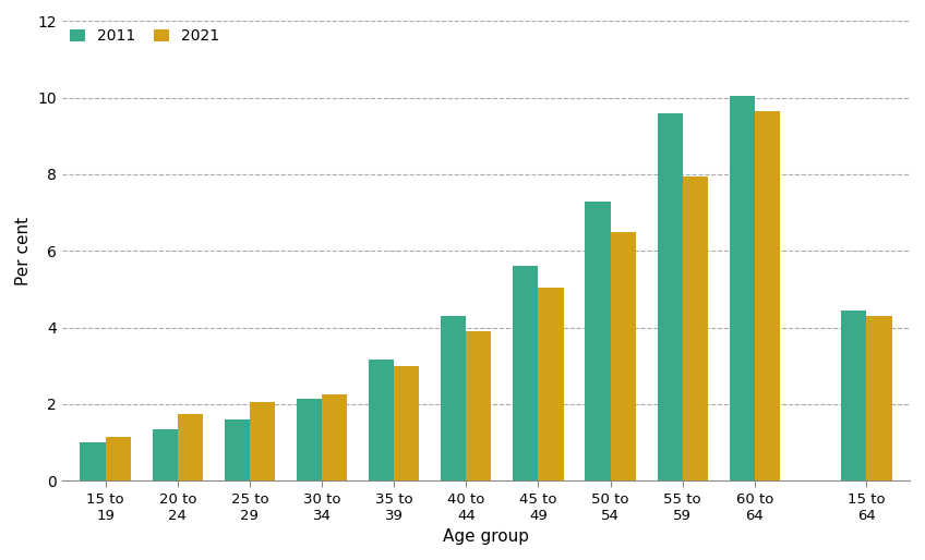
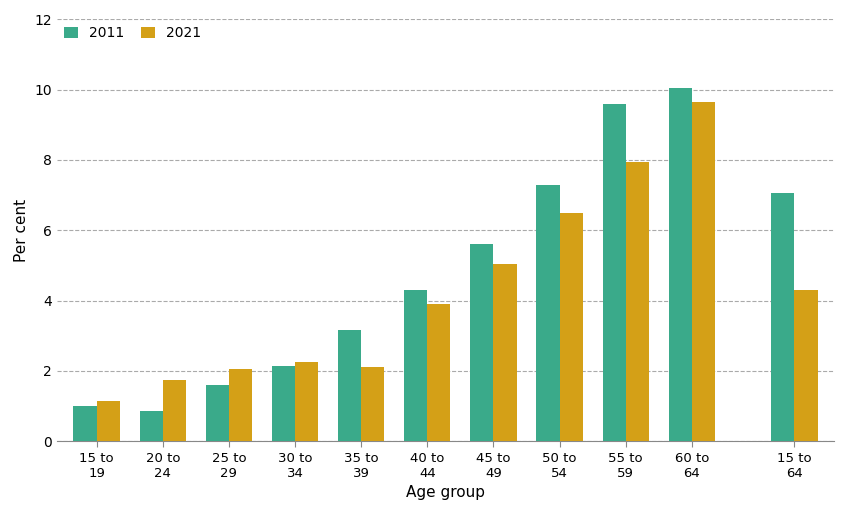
2011/20 to 24: 1.35 -> 0.85
2021/35 to 39: 3.00 -> 2.10
2011/15 to 64: 4.45 -> 7.05
